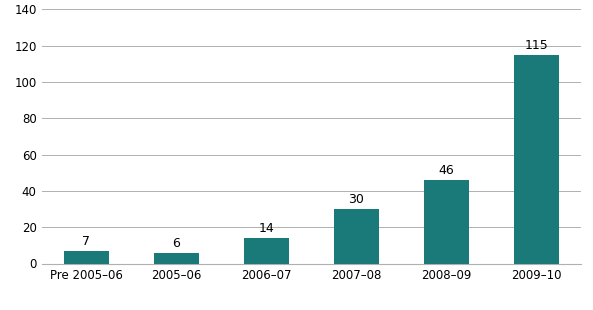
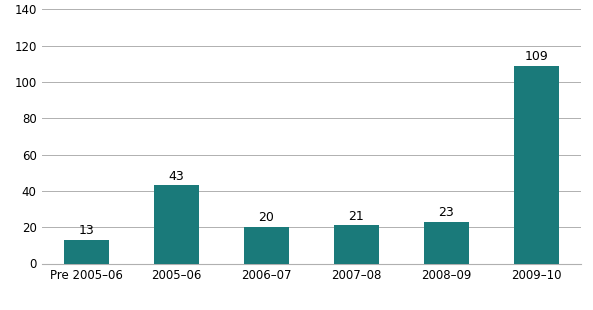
Pre 2005–06: 7 -> 13
2005–06: 6 -> 43
2006–07: 14 -> 20
2007–08: 30 -> 21
2008–09: 46 -> 23
2009–10: 115 -> 109
